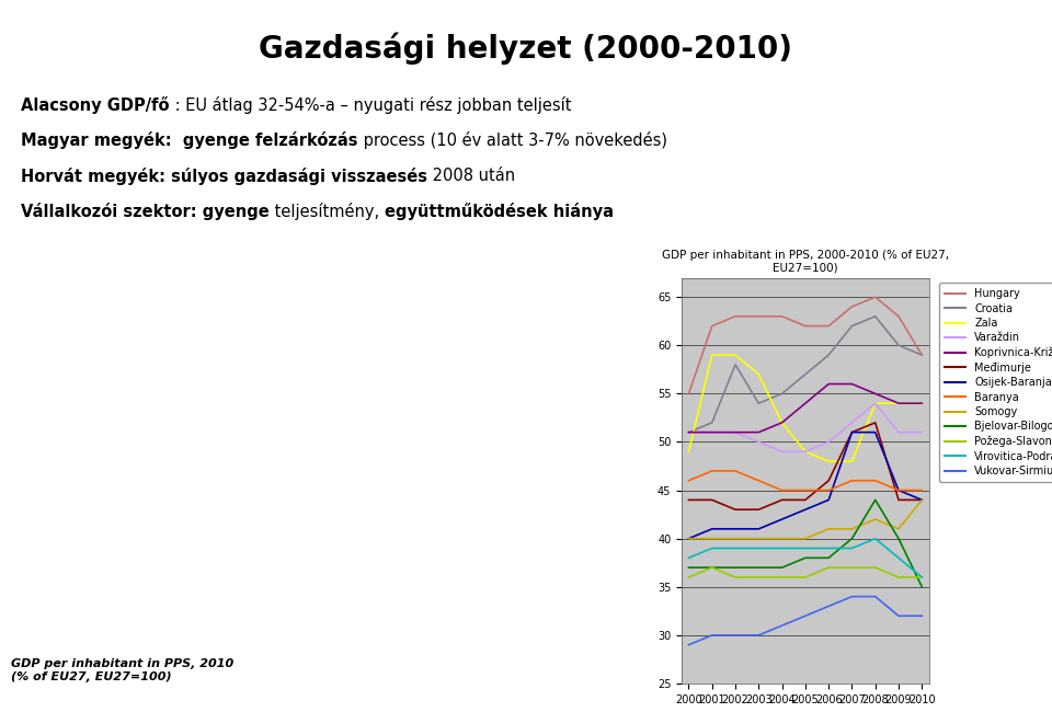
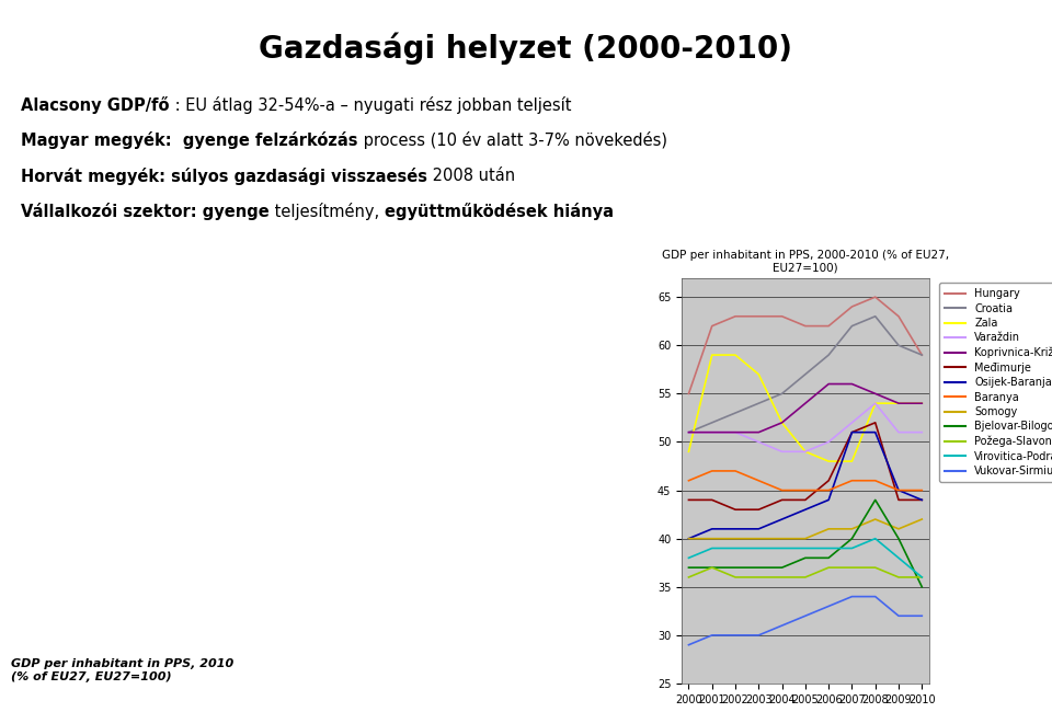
Croatia/2002: 58 -> 53
Somogy/2010: 44 -> 42
